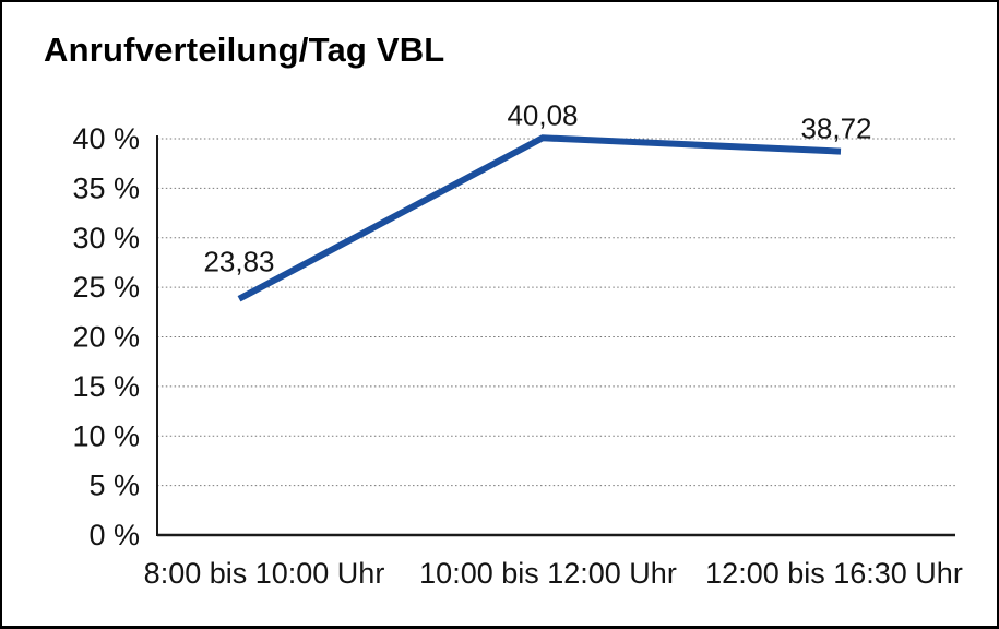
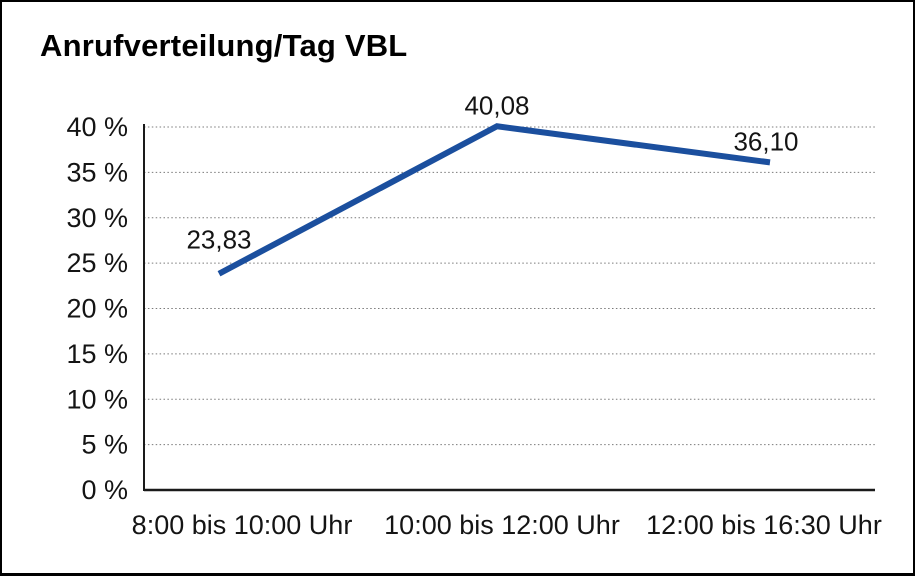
12:00 bis 16:30 Uhr: 38,72 -> 36,10
